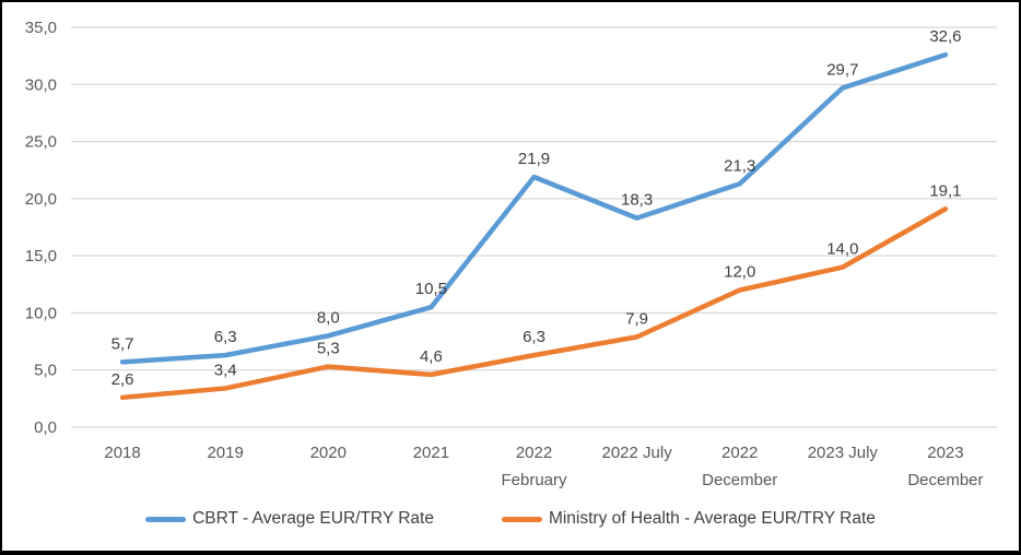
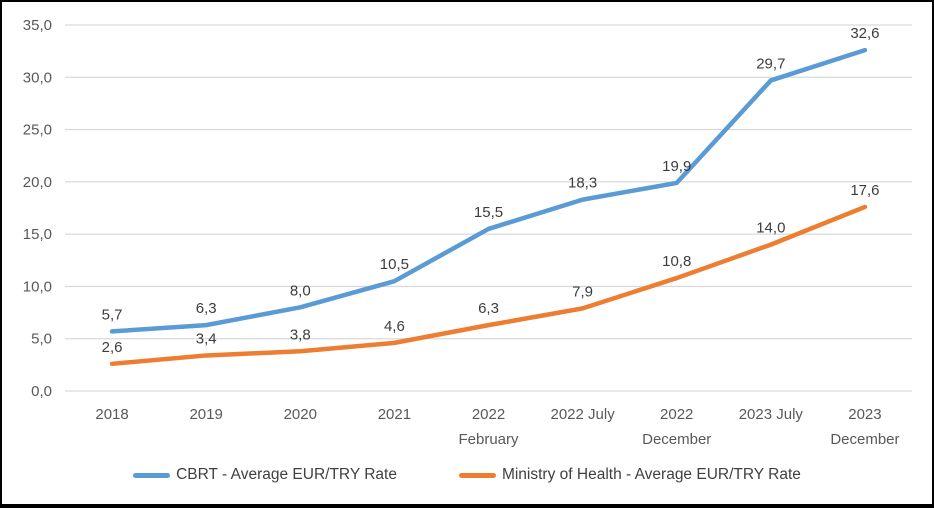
Ministry of Health - Average EUR/TRY Rate/2020: 5,3 -> 3,8
CBRT - Average EUR/TRY Rate/2022 February: 21,9 -> 15,5
CBRT - Average EUR/TRY Rate/2022 December: 21,3 -> 19,9
Ministry of Health - Average EUR/TRY Rate/2022 December: 12,0 -> 10,8
Ministry of Health - Average EUR/TRY Rate/2023 December: 19,1 -> 17,6
